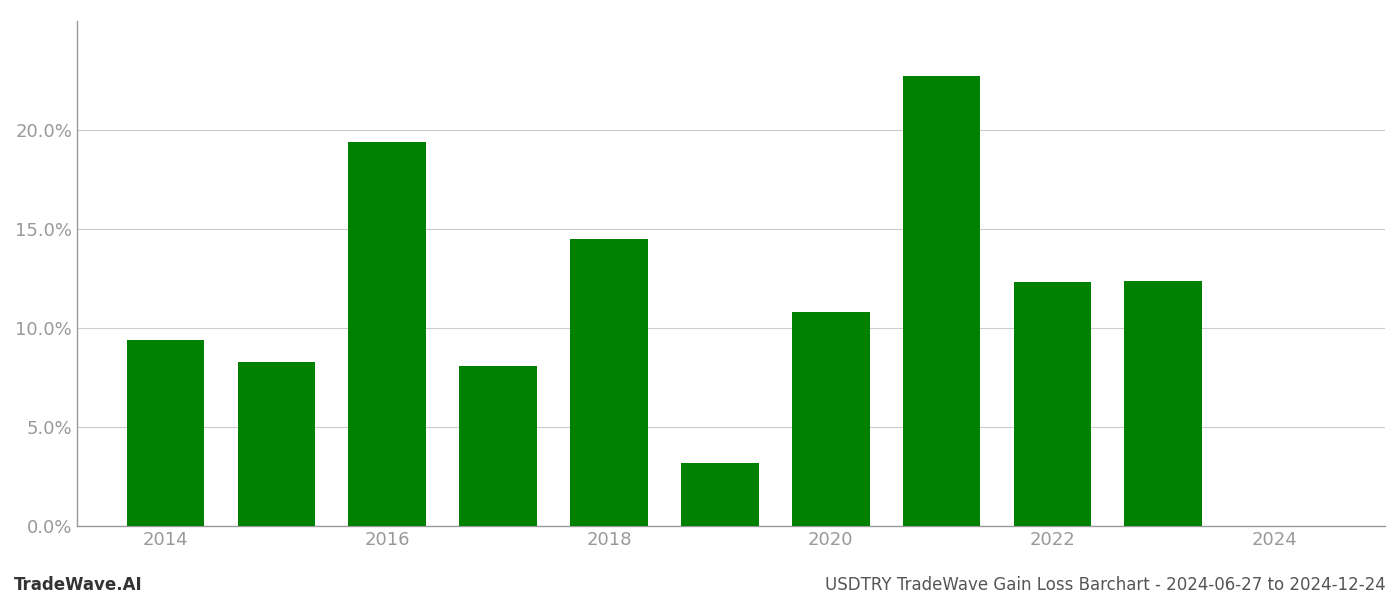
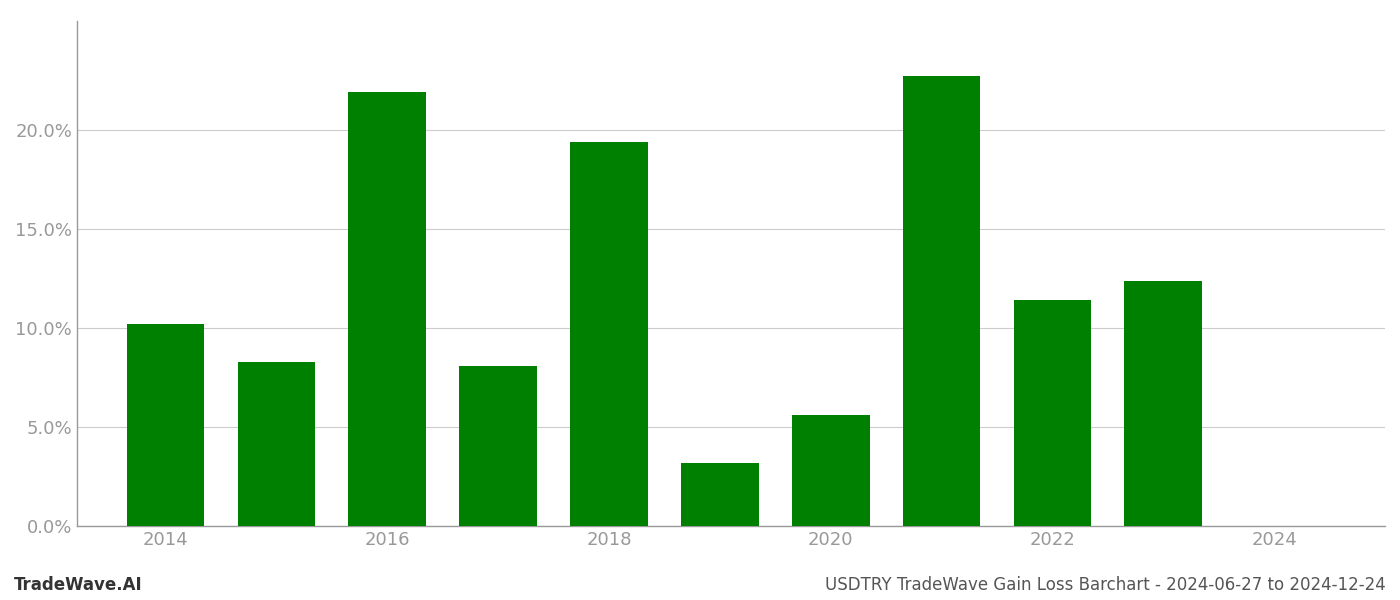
2014: 9.4% -> 10.2%
2016: 19.4% -> 21.9%
2018: 14.5% -> 19.4%
2020: 10.8% -> 5.6%
2022: 12.3% -> 11.4%
